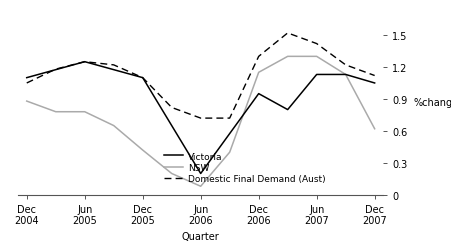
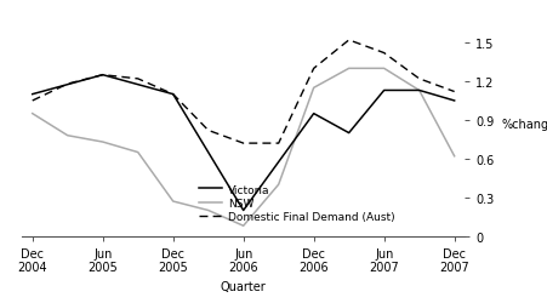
NSW/Dec 2004: 0.88 -> 0.95
NSW/Jun 2005: 0.78 -> 0.73
NSW/Dec 2005: 0.42 -> 0.27
